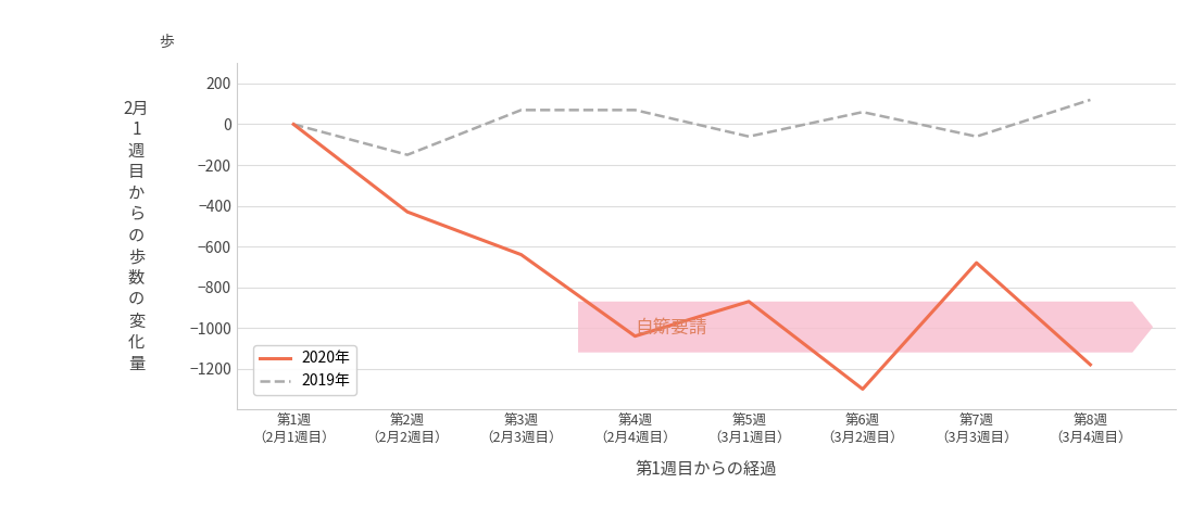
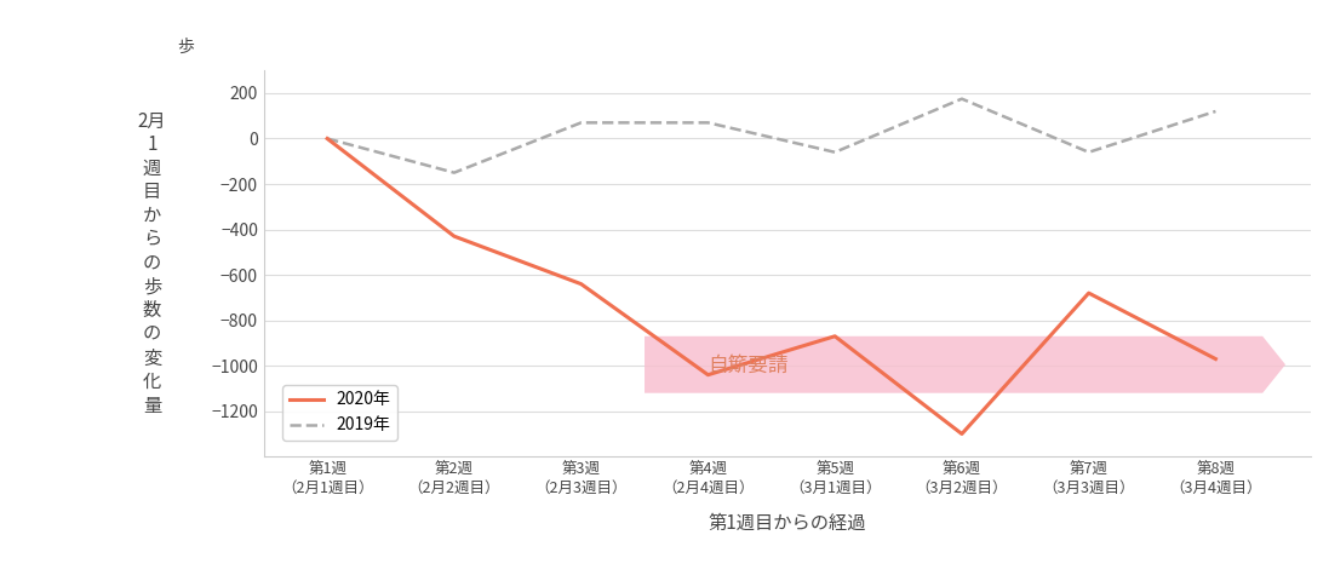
2019年/第6週 （3月2週目）: 60 -> 180
2020年/第8週 （3月4週目）: -1180 -> -970
